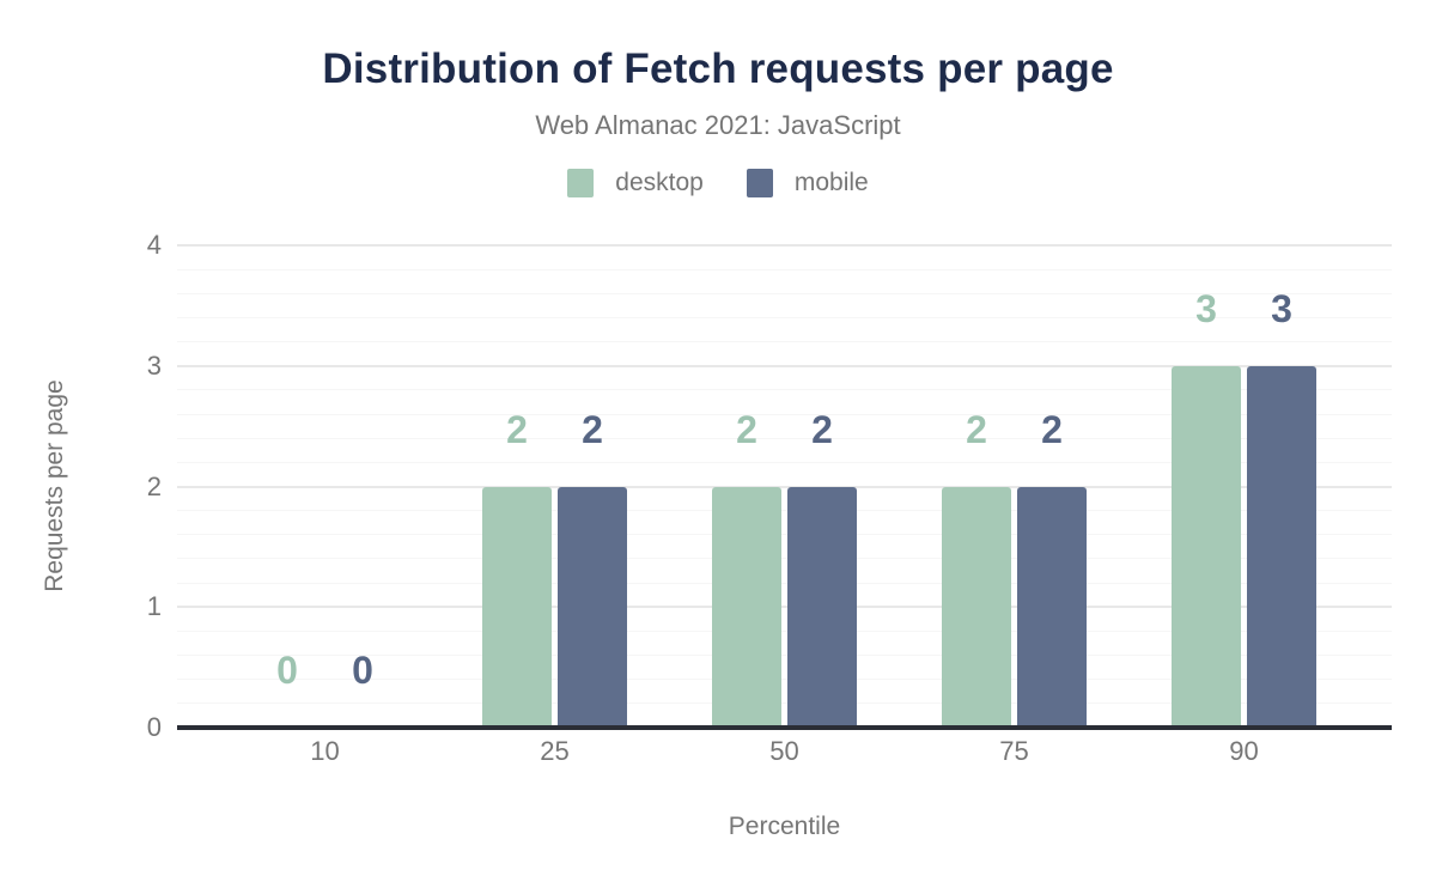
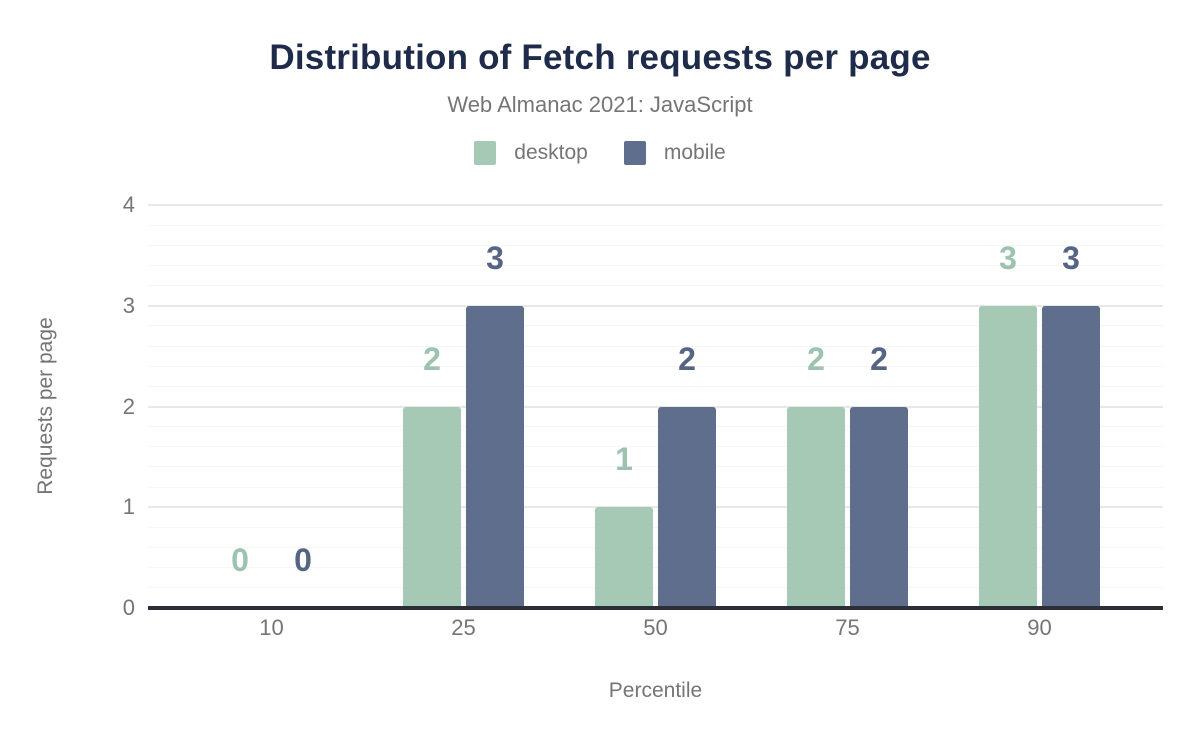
mobile/25: 2 -> 3
desktop/50: 2 -> 1
